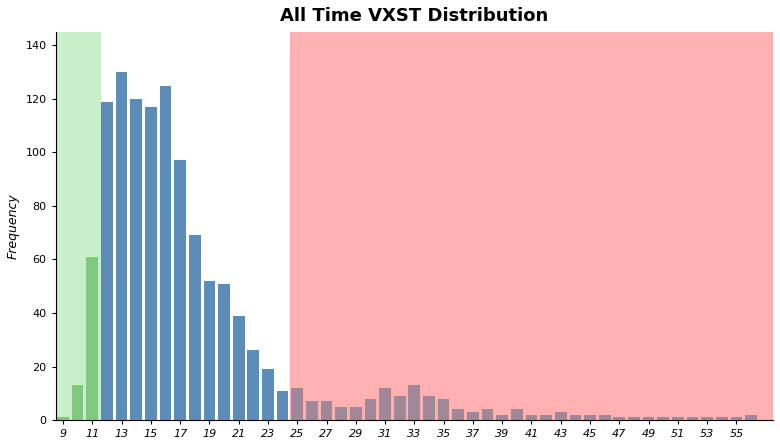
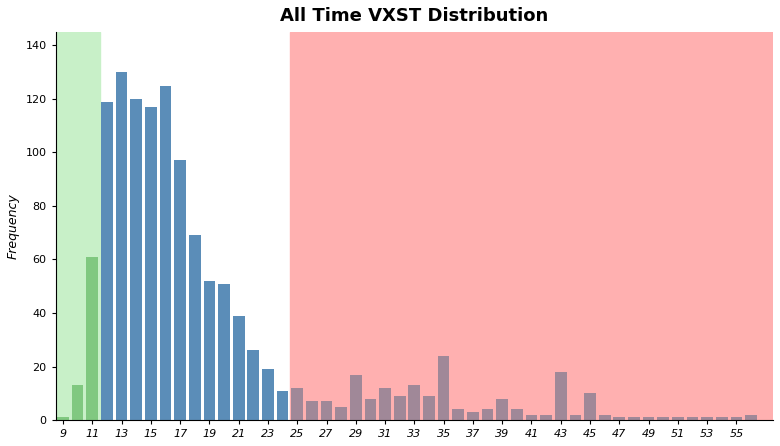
29: 5 -> 17
35: 8 -> 24
39: 2 -> 8
43: 3 -> 18
45: 2 -> 10
